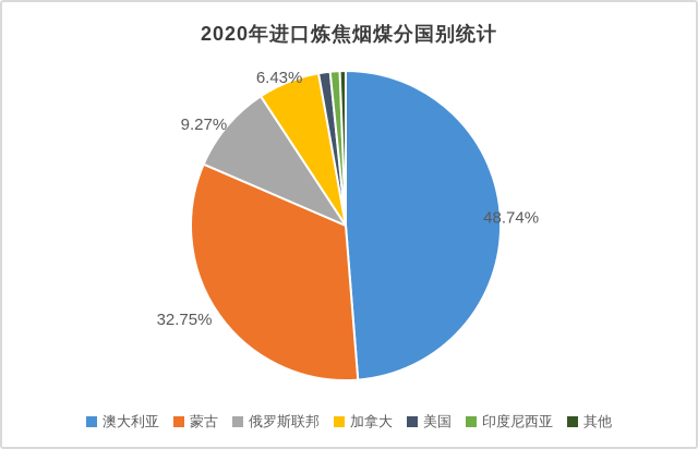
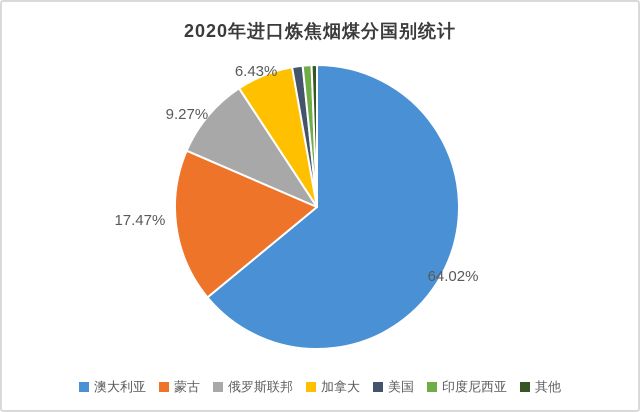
澳大利亚: 48.74% -> 64.02%
蒙古: 32.75% -> 17.47%
